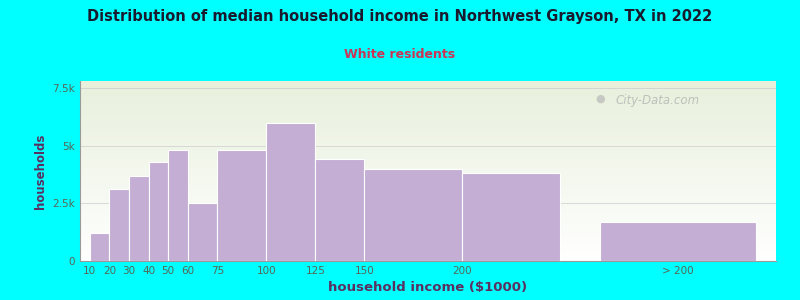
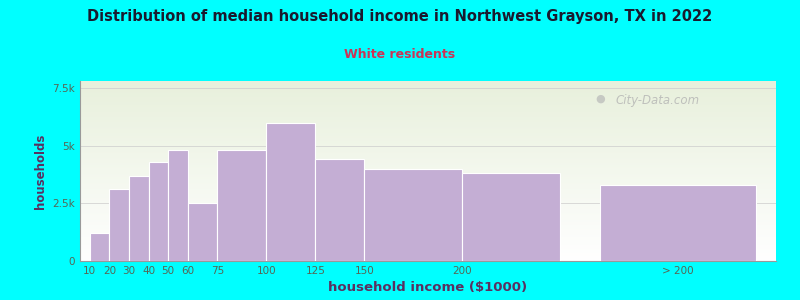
> 200: 1.7k -> 3.3k
